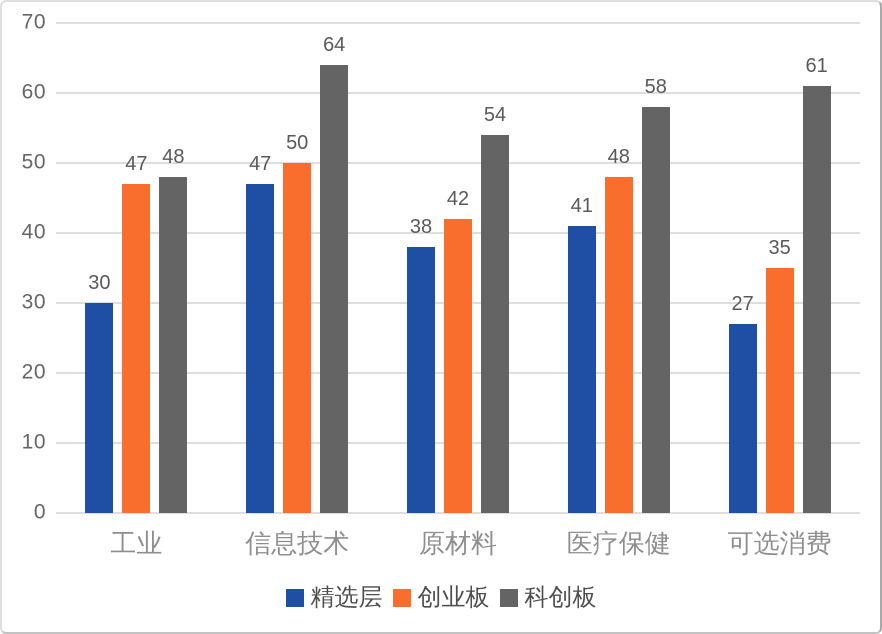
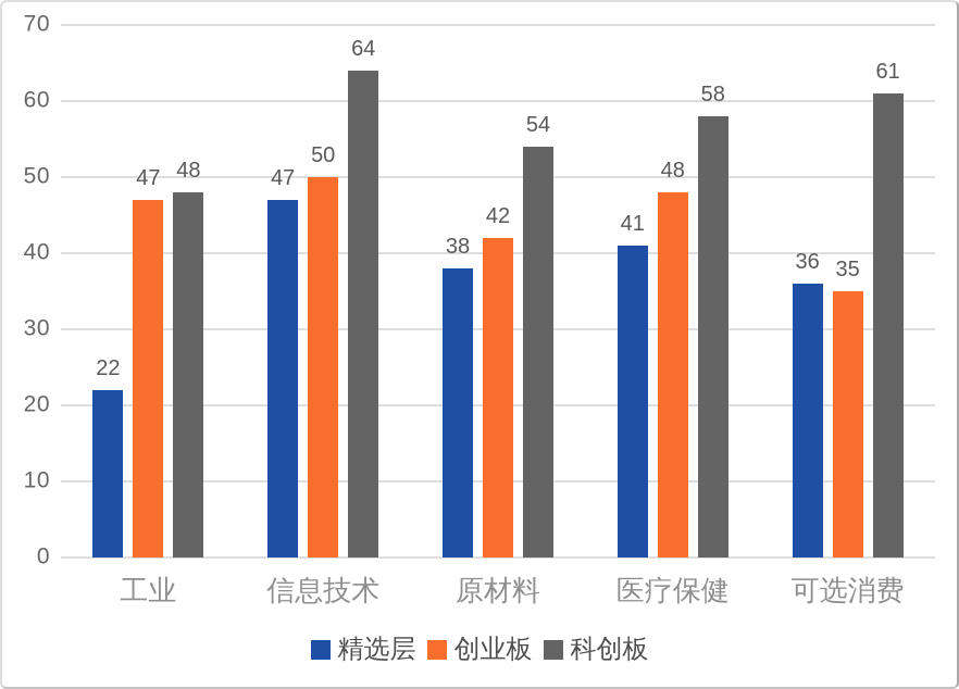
精选层/工业: 30 -> 22
精选层/可选消费: 27 -> 36
